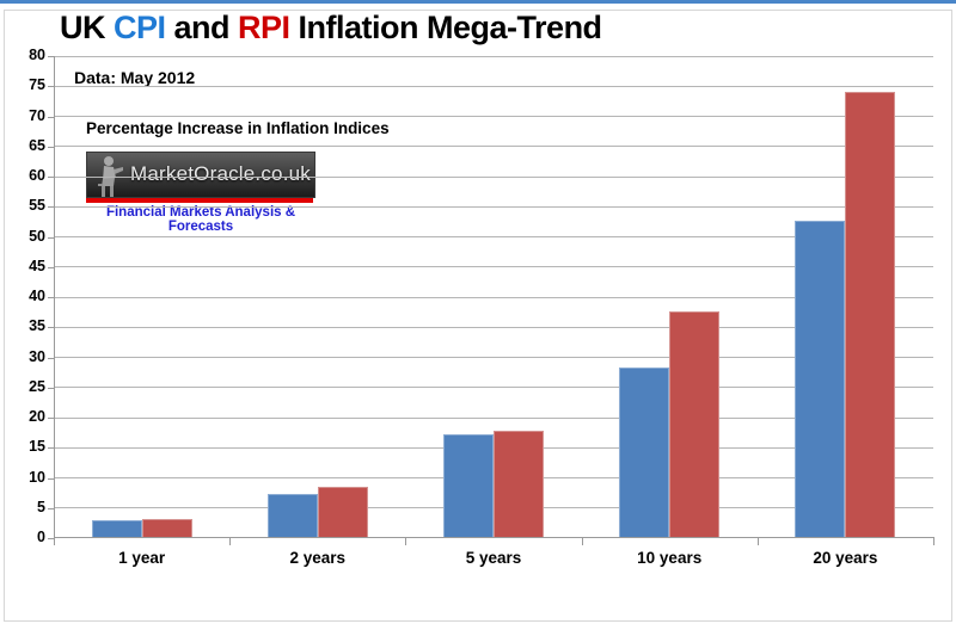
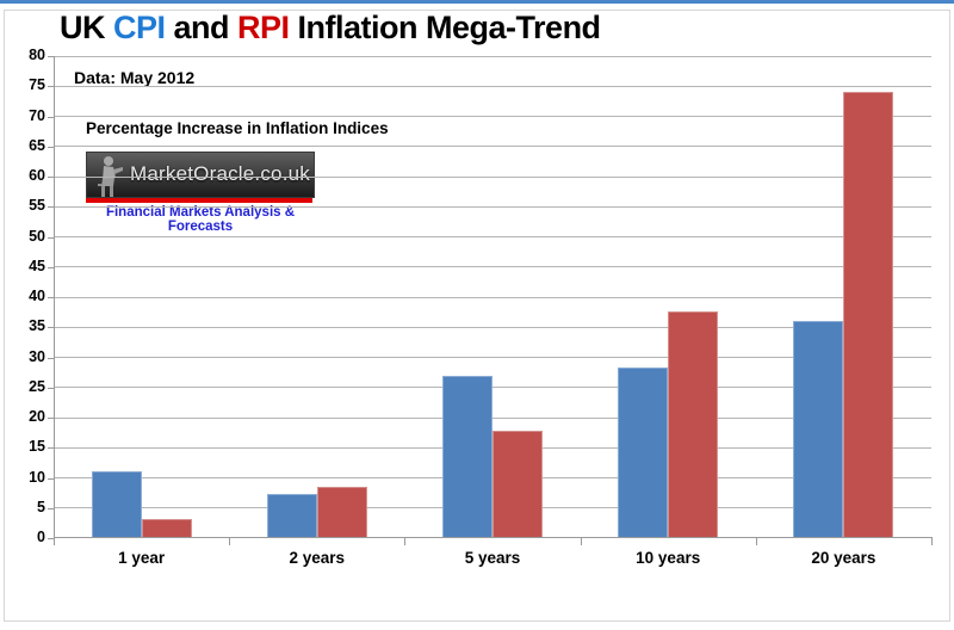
CPI/1 year: 3 -> 11
CPI/5 years: 17 -> 27
CPI/20 years: 53 -> 36
